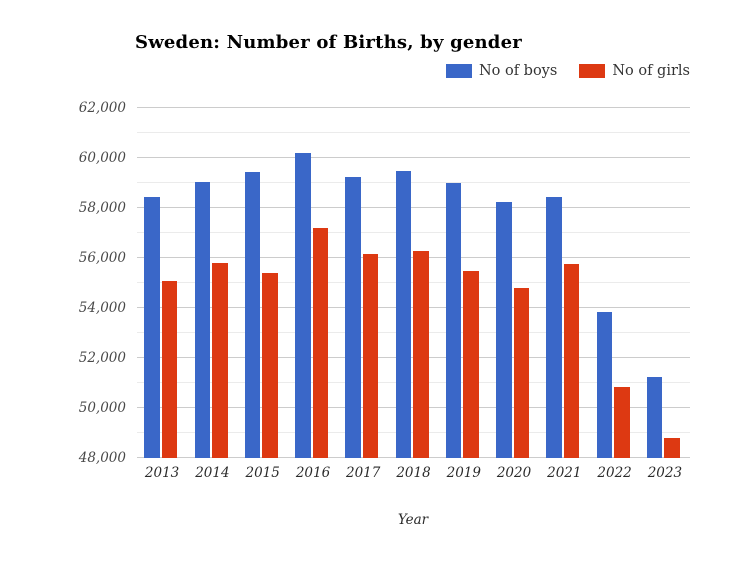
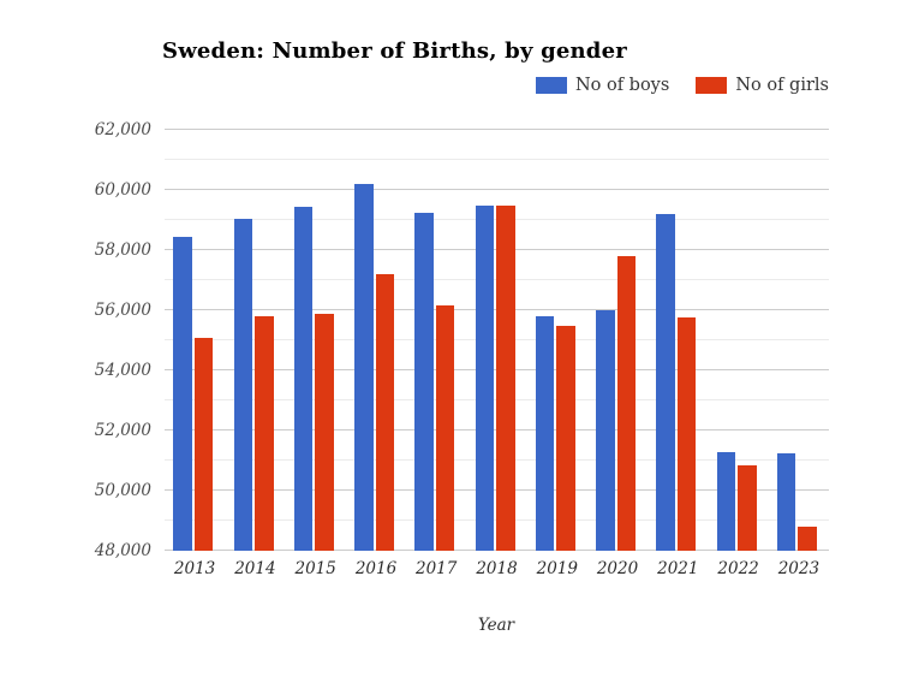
No of girls/2015: 55400 -> 55900
No of girls/2018: 56300 -> 59500
No of boys/2019: 59000 -> 55800
No of boys/2020: 58200 -> 56000
No of girls/2020: 54800 -> 57800
No of boys/2021: 58400 -> 59200
No of boys/2022: 53800 -> 51300
